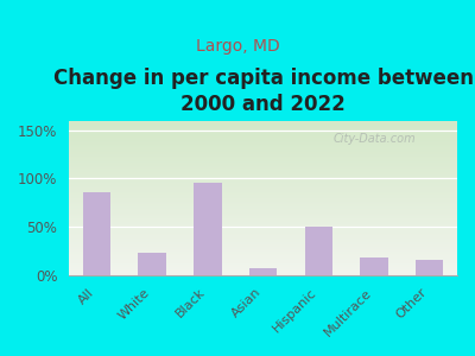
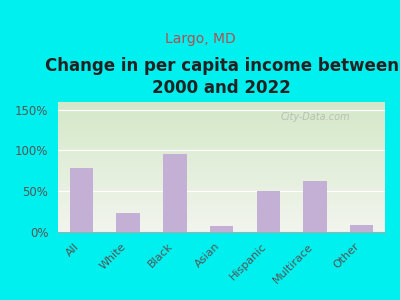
All: 86% -> 78%
Multirace: 18% -> 62%
Other: 16% -> 8%
